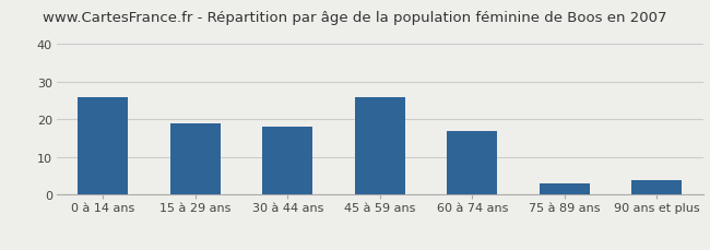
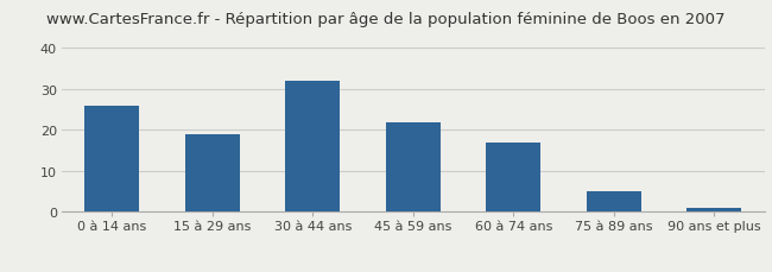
30 à 44 ans: 18 -> 32
45 à 59 ans: 26 -> 22
75 à 89 ans: 3 -> 5
90 ans et plus: 4 -> 1
